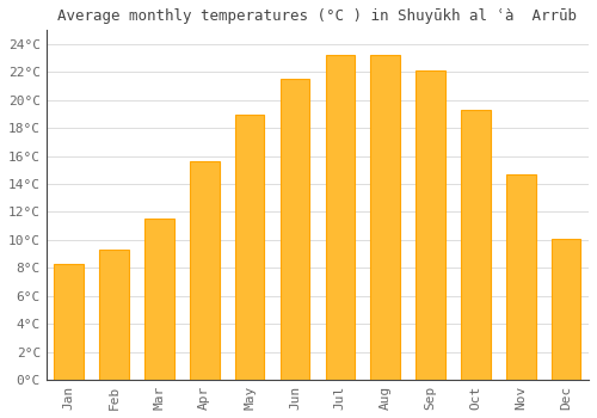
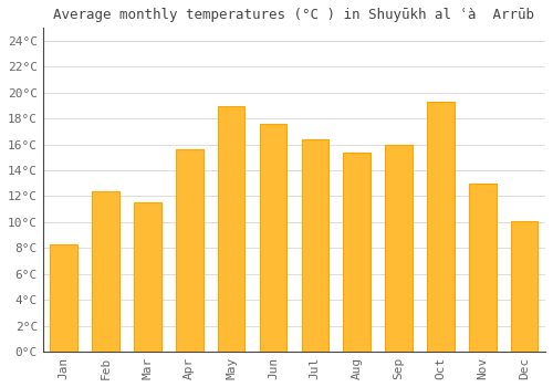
Feb: 9.3°C -> 12.4°C
Jun: 21.5°C -> 17.6°C
Jul: 23.2°C -> 16.4°C
Aug: 23.2°C -> 15.4°C
Sep: 22.1°C -> 16.0°C
Nov: 14.7°C -> 13.0°C
